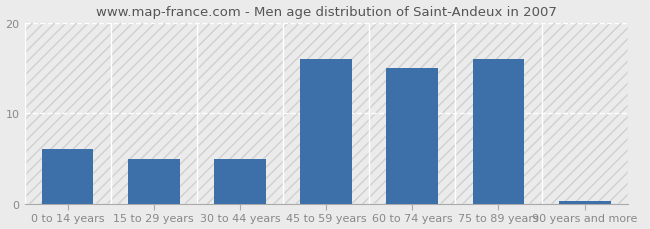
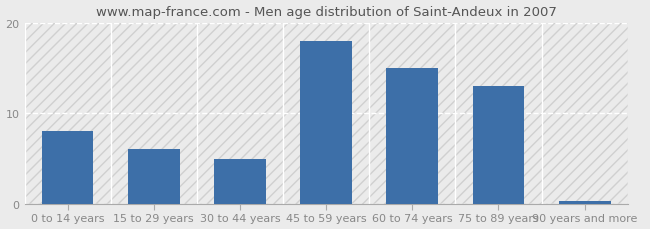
0 to 14 years: 6.0 -> 8.0
15 to 29 years: 5.0 -> 6.0
45 to 59 years: 16.0 -> 18.0
75 to 89 years: 16.0 -> 13.0
